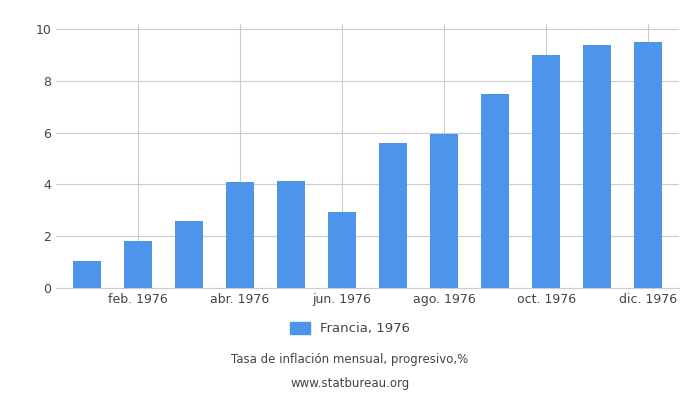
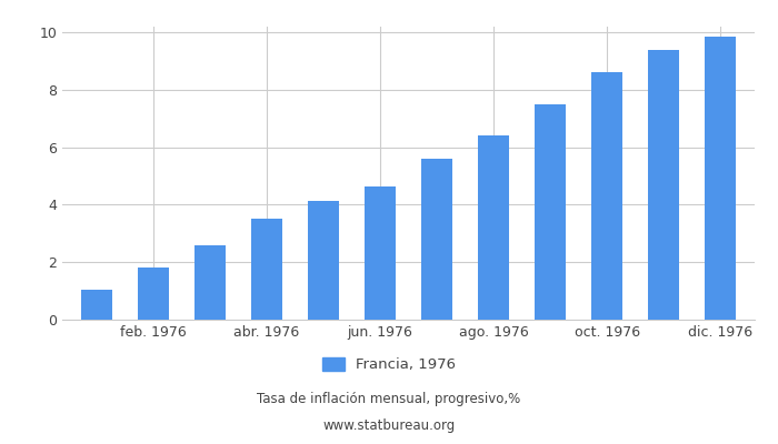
abr. 1976: 4.10 -> 3.50
jun. 1976: 2.95 -> 4.65
ago. 1976: 5.95 -> 6.40
oct. 1976: 9.00 -> 8.60
dic. 1976: 9.50 -> 9.85
